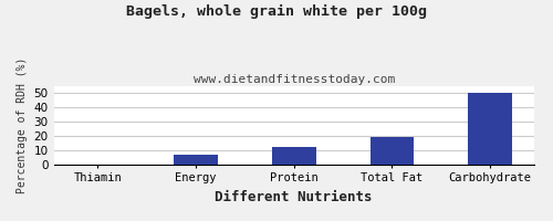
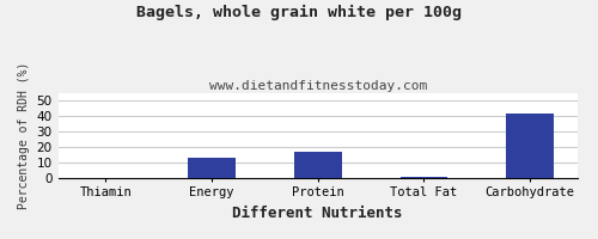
Energy: 7 -> 13
Protein: 12 -> 17
Total Fat: 19 -> 0
Carbohydrate: 50 -> 42
